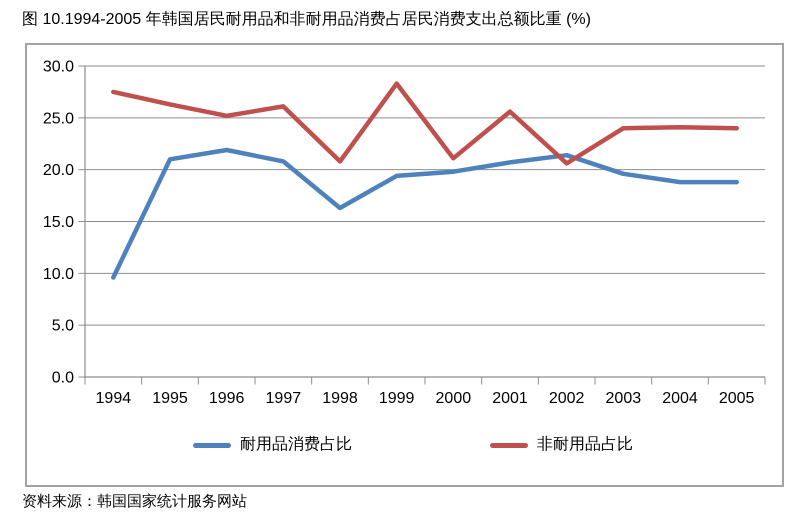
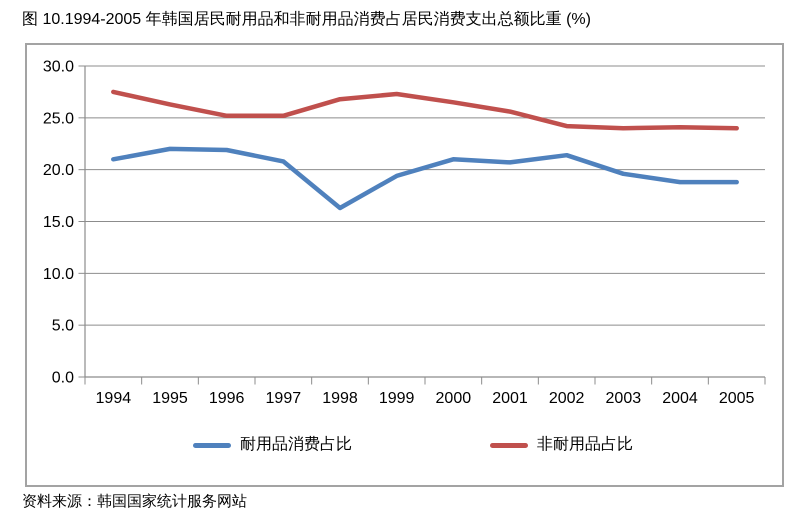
耐用品消费占比/1994: 9.6 -> 21.0
耐用品消费占比/1995: 21.0 -> 22.0
非耐用品占比/1997: 26.1 -> 25.2
非耐用品占比/1998: 20.8 -> 26.8
非耐用品占比/1999: 28.3 -> 27.3
耐用品消费占比/2000: 19.8 -> 21.0
非耐用品占比/2000: 21.1 -> 26.5
非耐用品占比/2002: 20.6 -> 24.2
